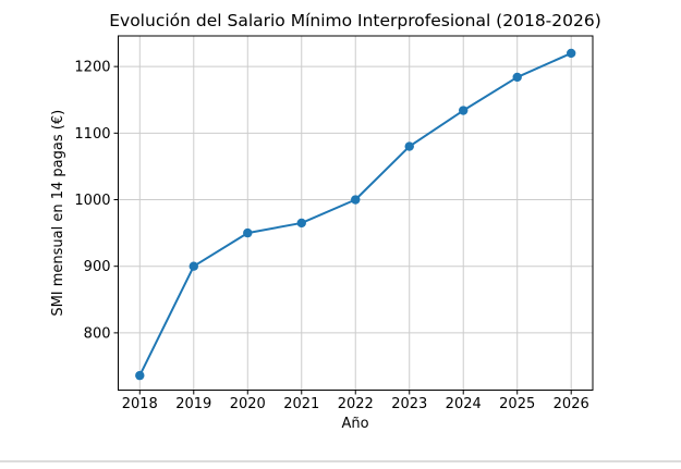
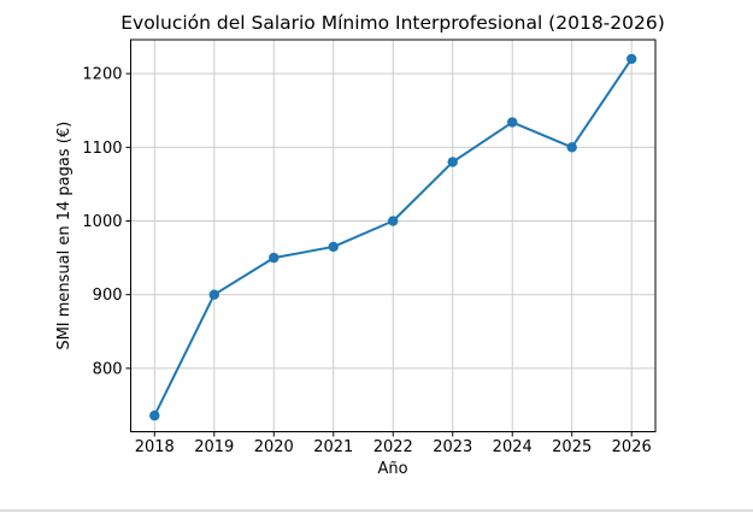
2025: 1180 -> 1100
